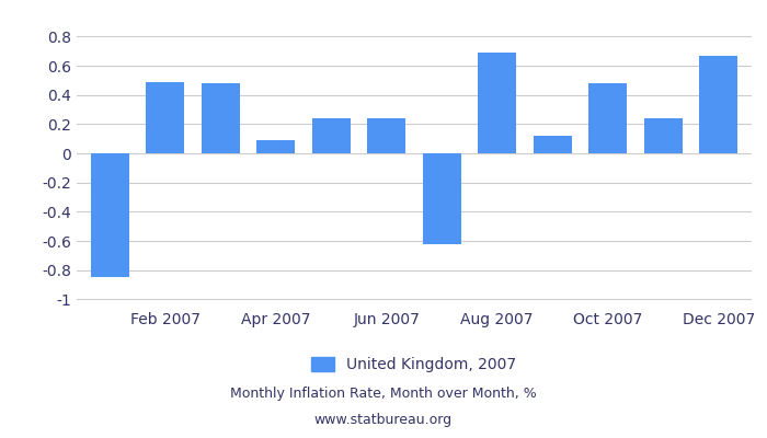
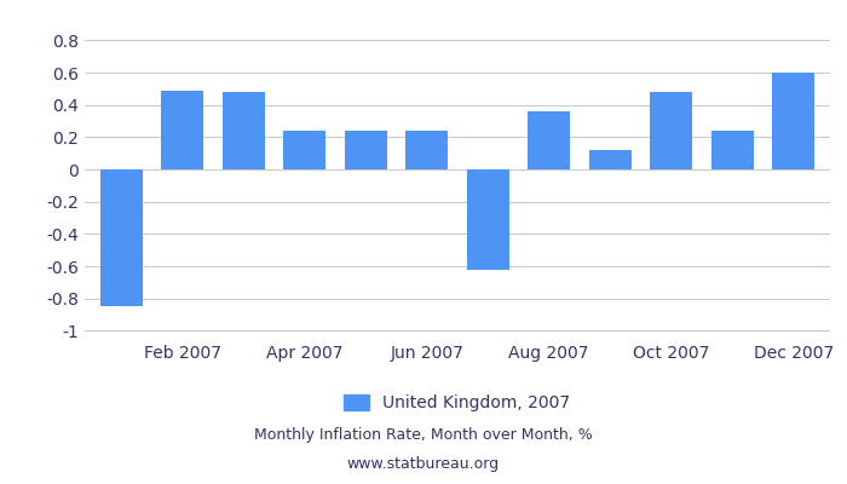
Apr 2007: 0.09 -> 0.24
Aug 2007: 0.69 -> 0.36
Dec 2007: 0.67 -> 0.60
